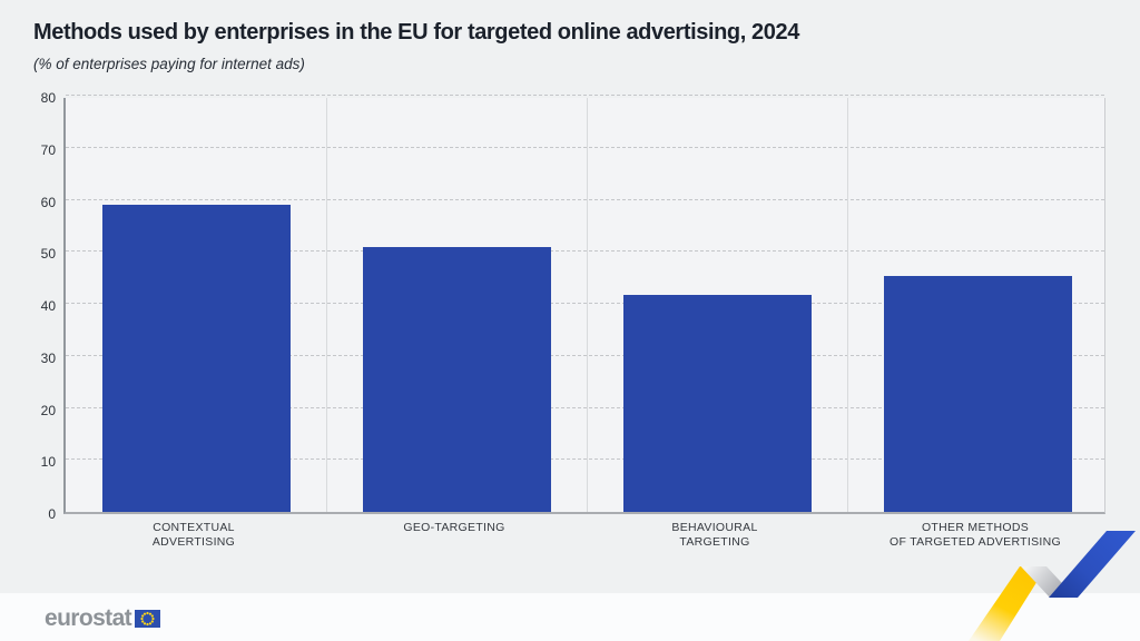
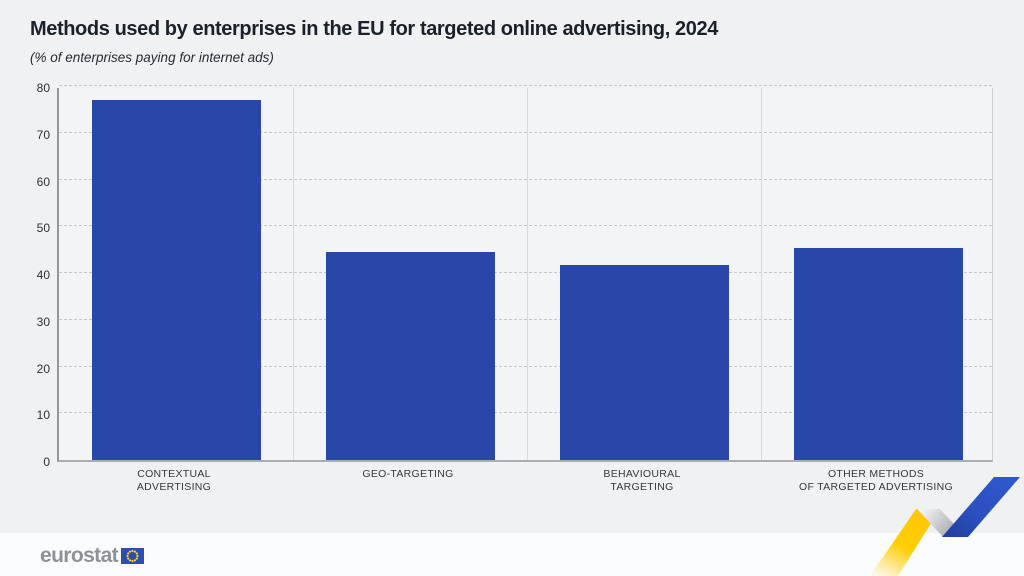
CONTEXTUAL ADVERTISING: 59 -> 77
GEO-TARGETING: 51 -> 44
